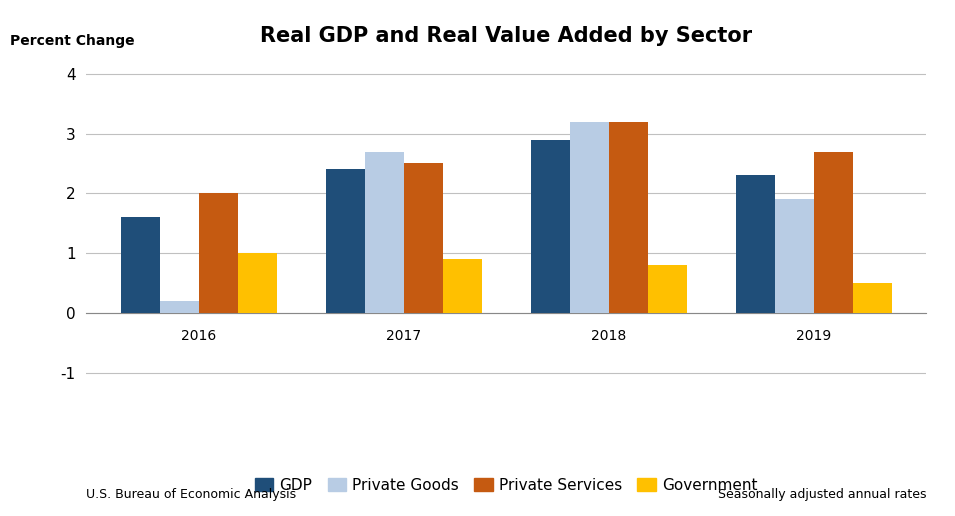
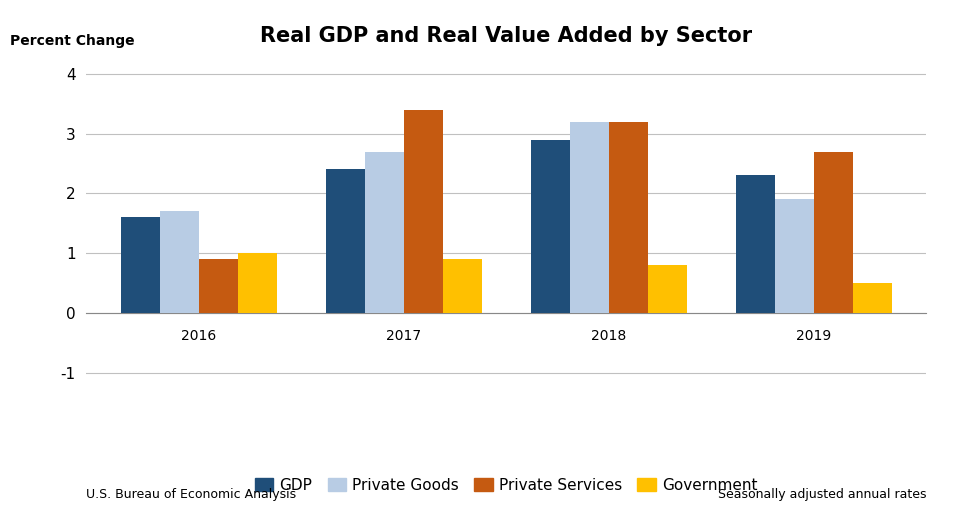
Private Goods/2016: 0.2 -> 1.7
Private Services/2016: 2.0 -> 0.9
Private Services/2017: 2.5 -> 3.4
